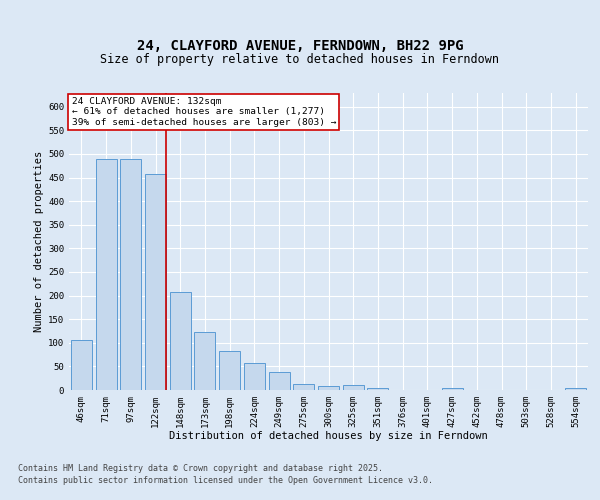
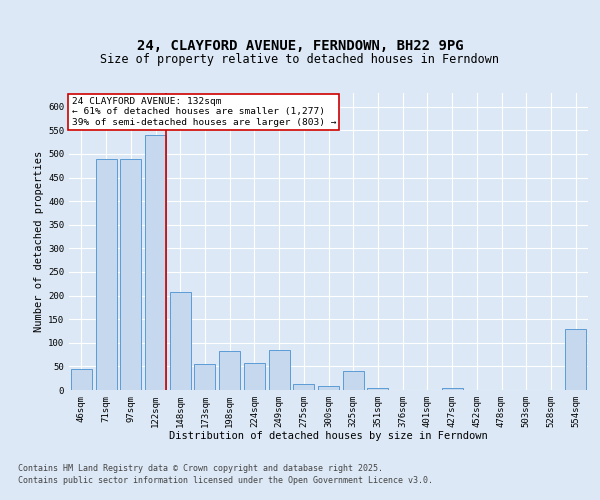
46sqm: 105 -> 45
122sqm: 457 -> 540
173sqm: 122 -> 55
249sqm: 38 -> 85
325sqm: 11 -> 40
554sqm: 5 -> 130
